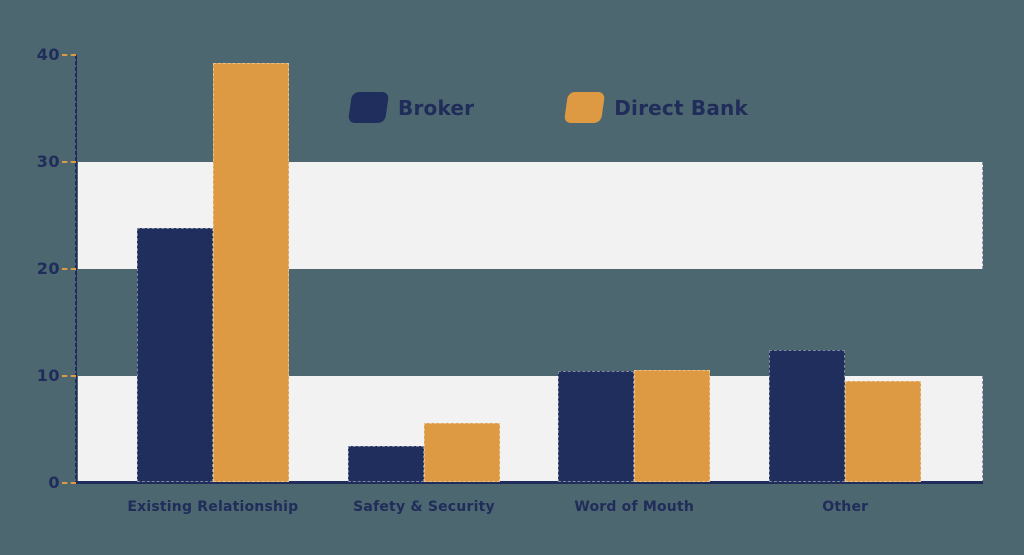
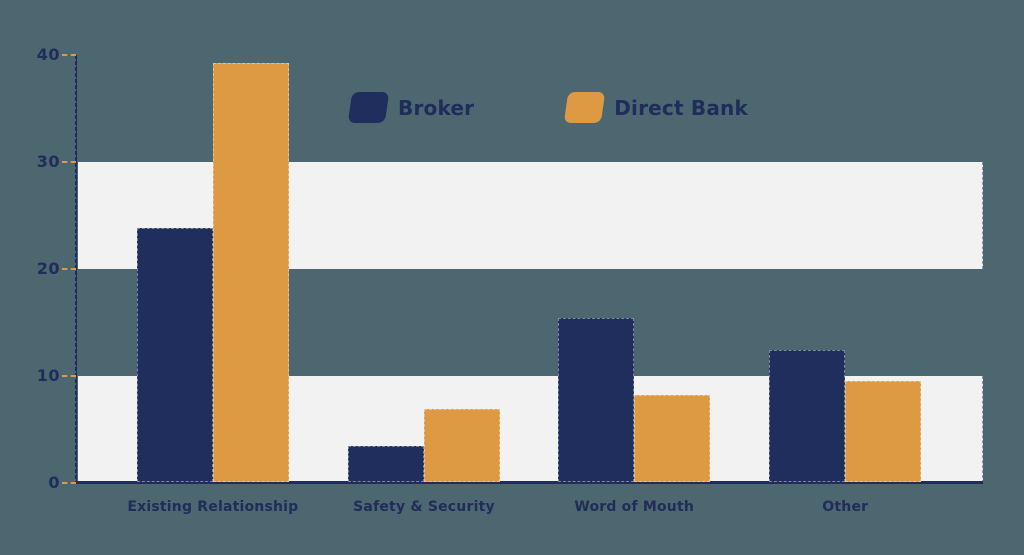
Direct Bank/Safety & Security: 5.5 -> 6.8
Broker/Word of Mouth: 10.4 -> 15.3
Direct Bank/Word of Mouth: 10.5 -> 8.1
